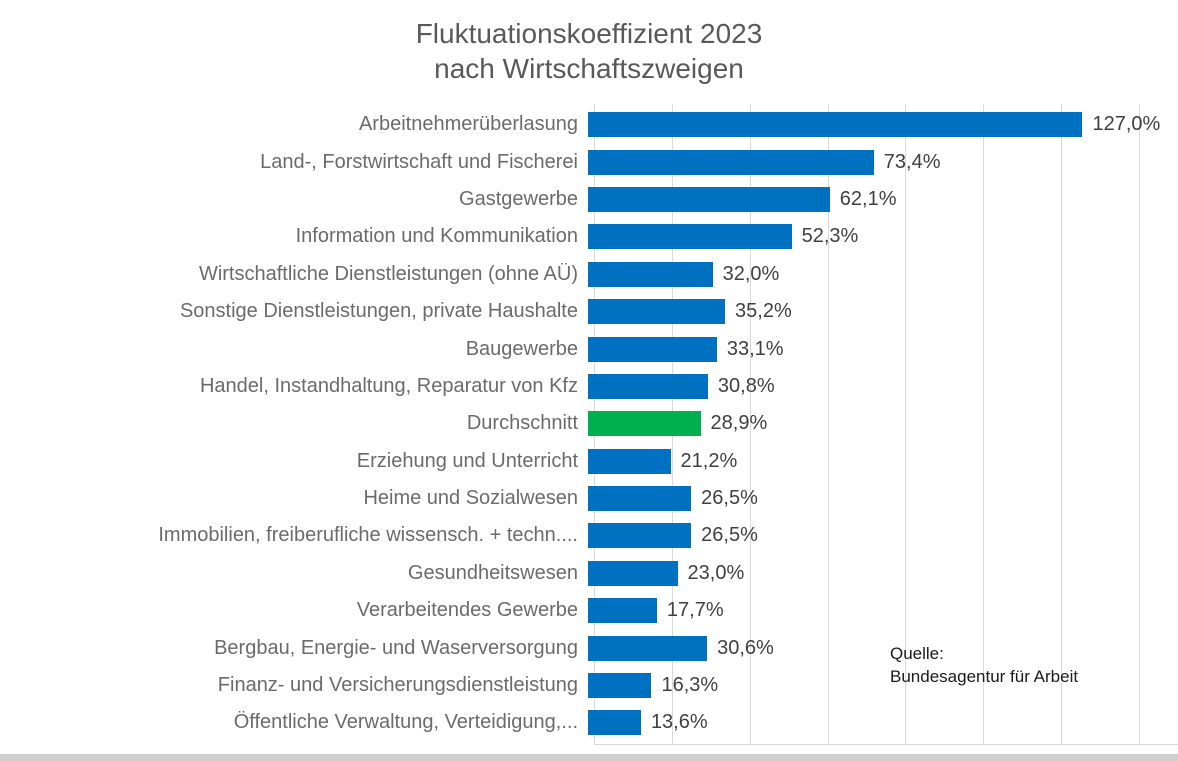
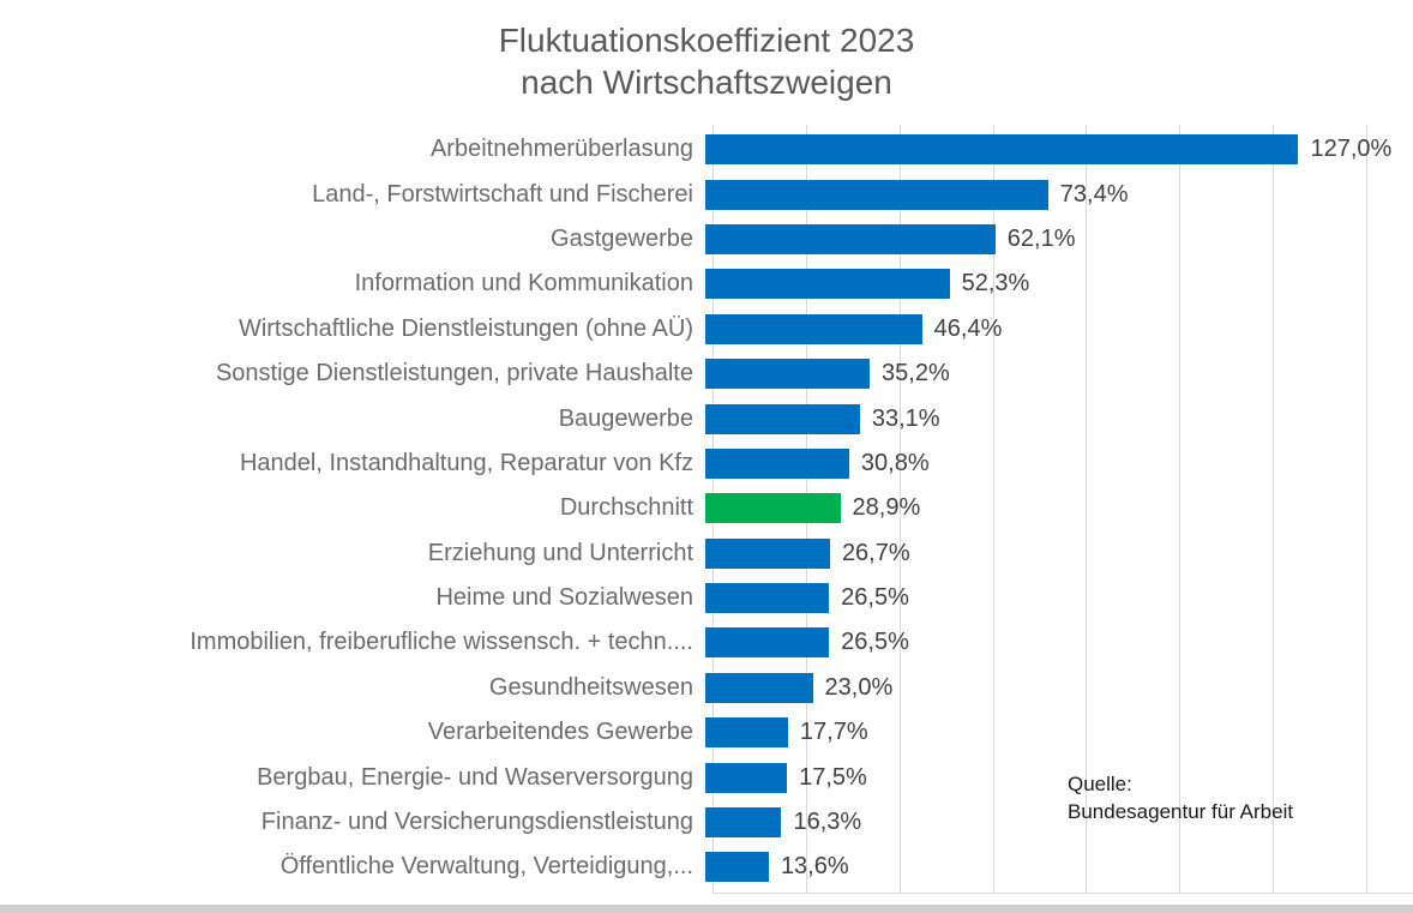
Wirtschaftliche Dienstleistungen (ohne AÜ): 32,0% -> 46,4%
Erziehung und Unterricht: 21,2% -> 26,7%
Bergbau, Energie- und Waserversorgung: 30,6% -> 17,5%
